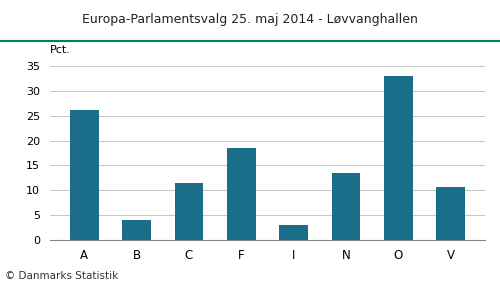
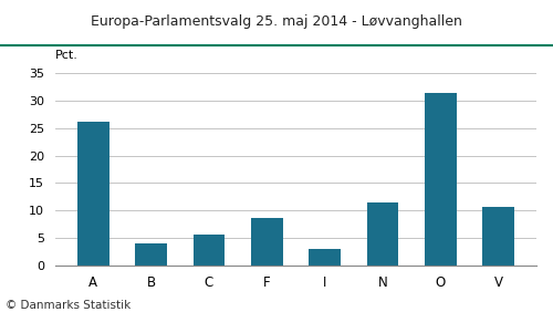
C: 11.5 -> 5.5
F: 18.5 -> 8.6
N: 13.5 -> 11.5
O: 33.0 -> 31.5
